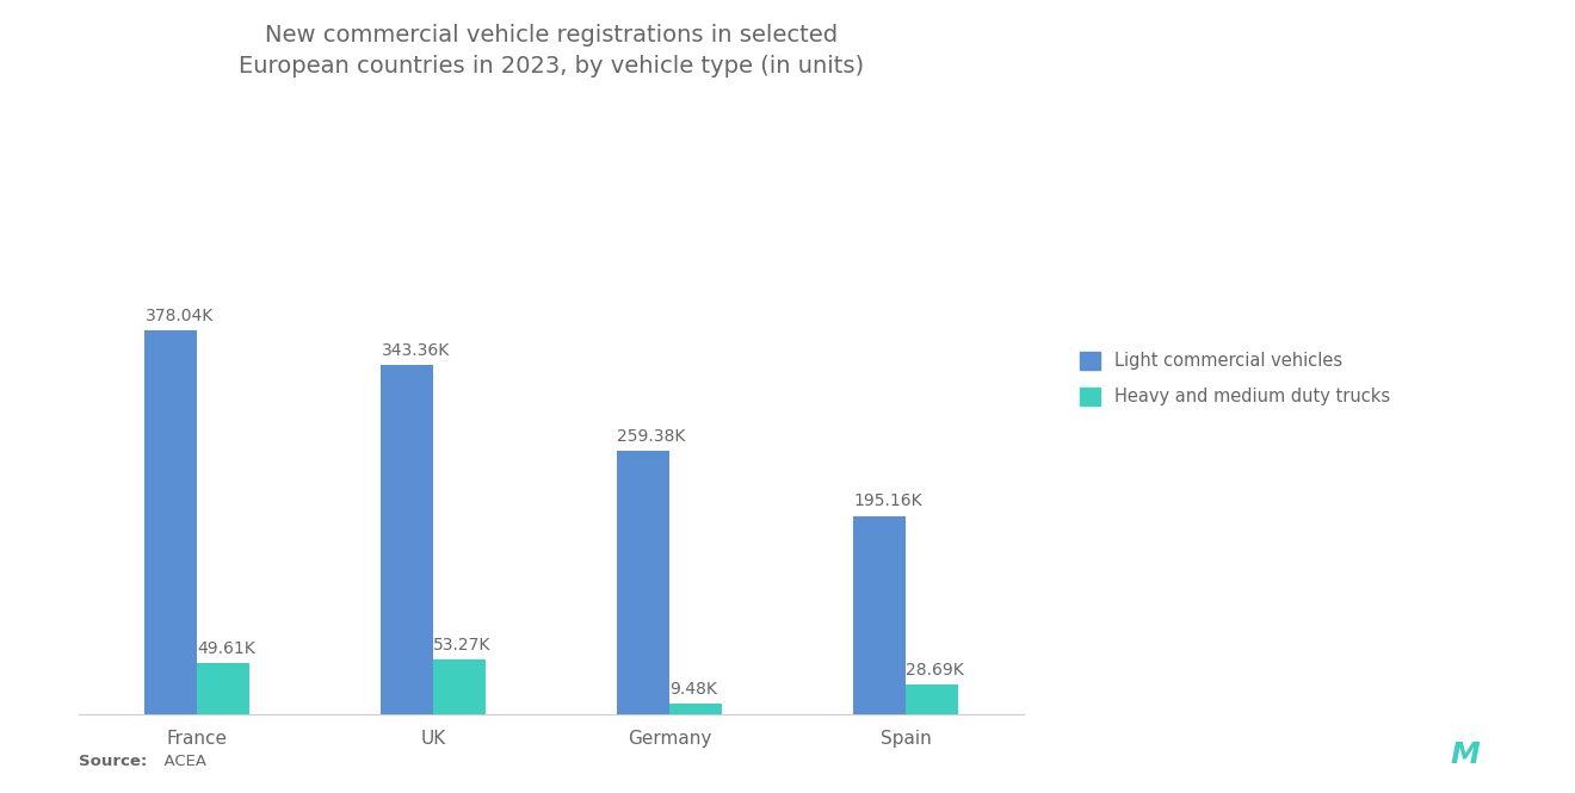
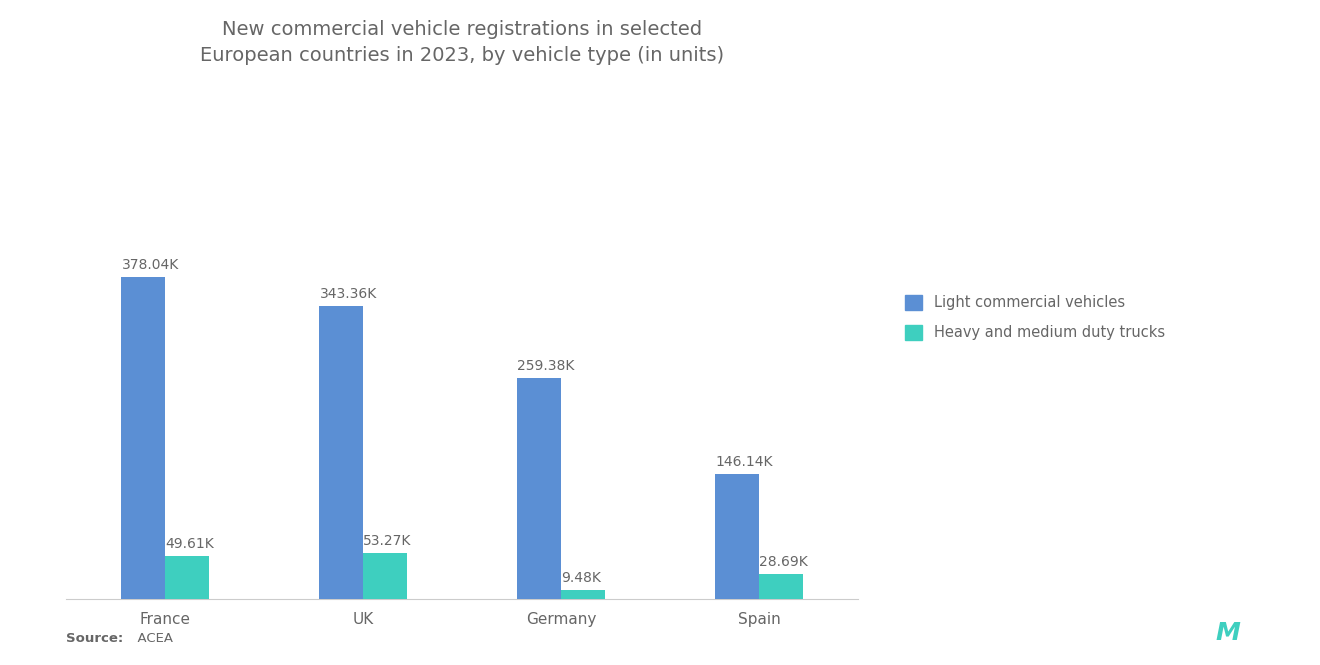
Light commercial vehicles/Spain: 195.16K -> 146.14K
